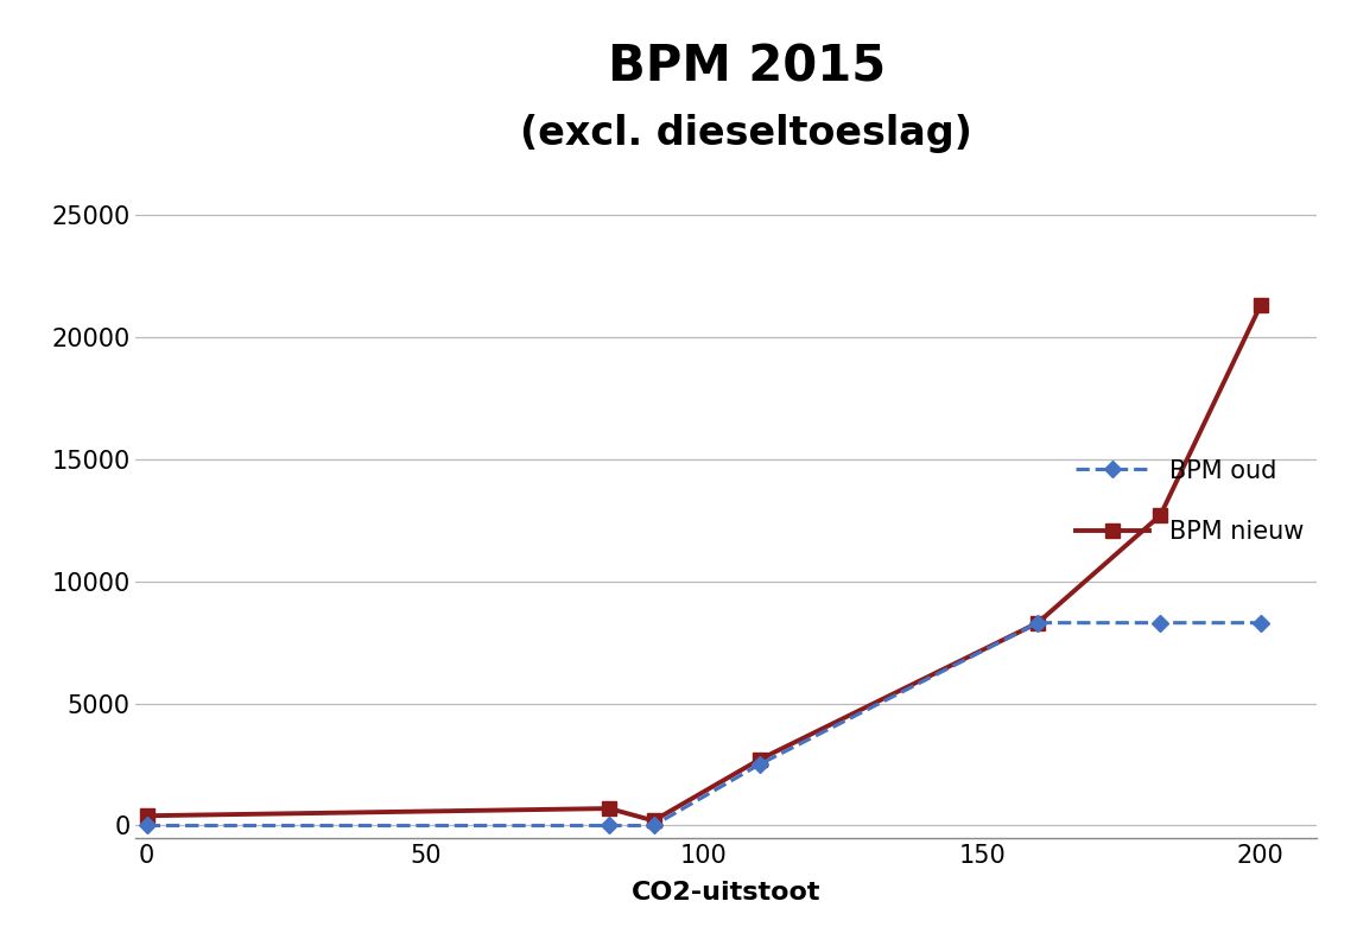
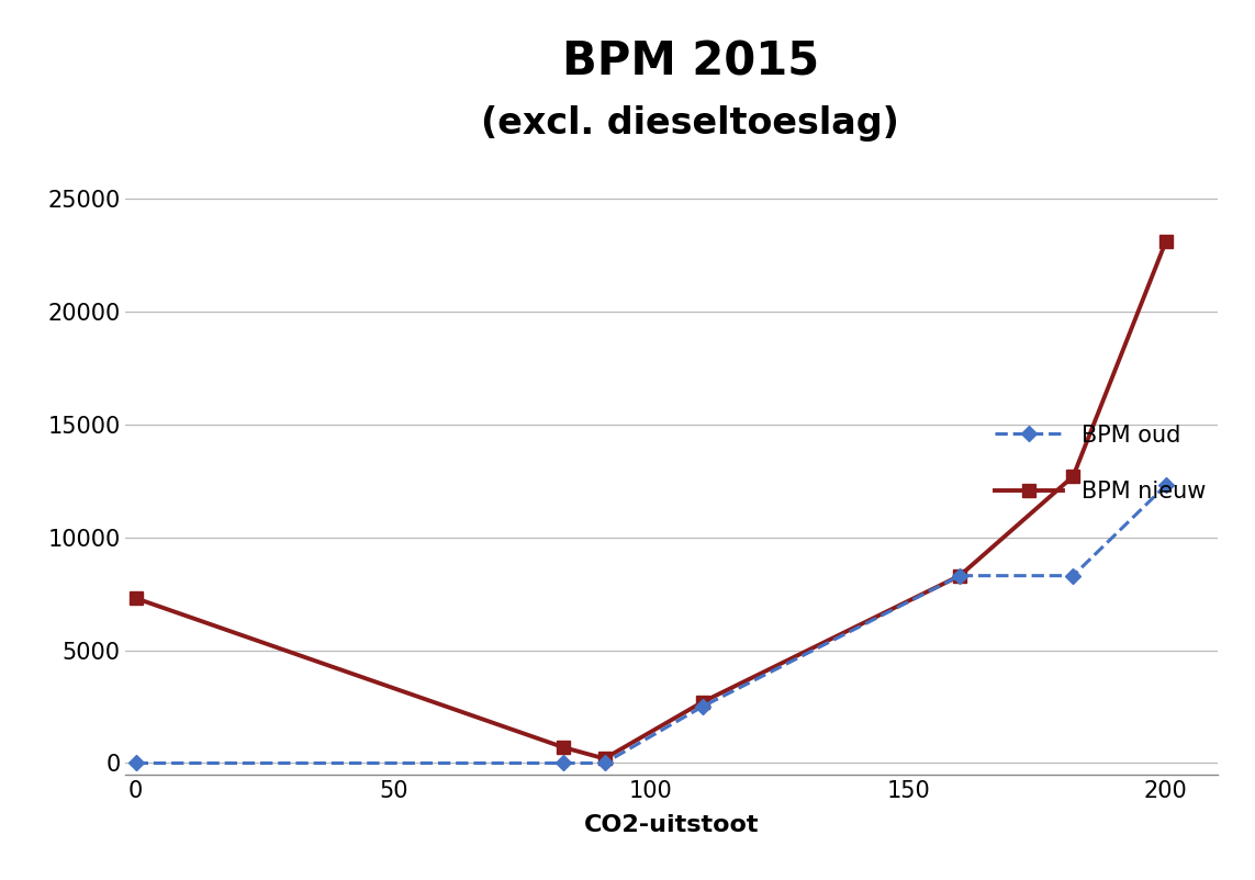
BPM nieuw/0: 400 -> 7300
BPM oud/200: 8300 -> 12300
BPM nieuw/200: 21300 -> 23100
